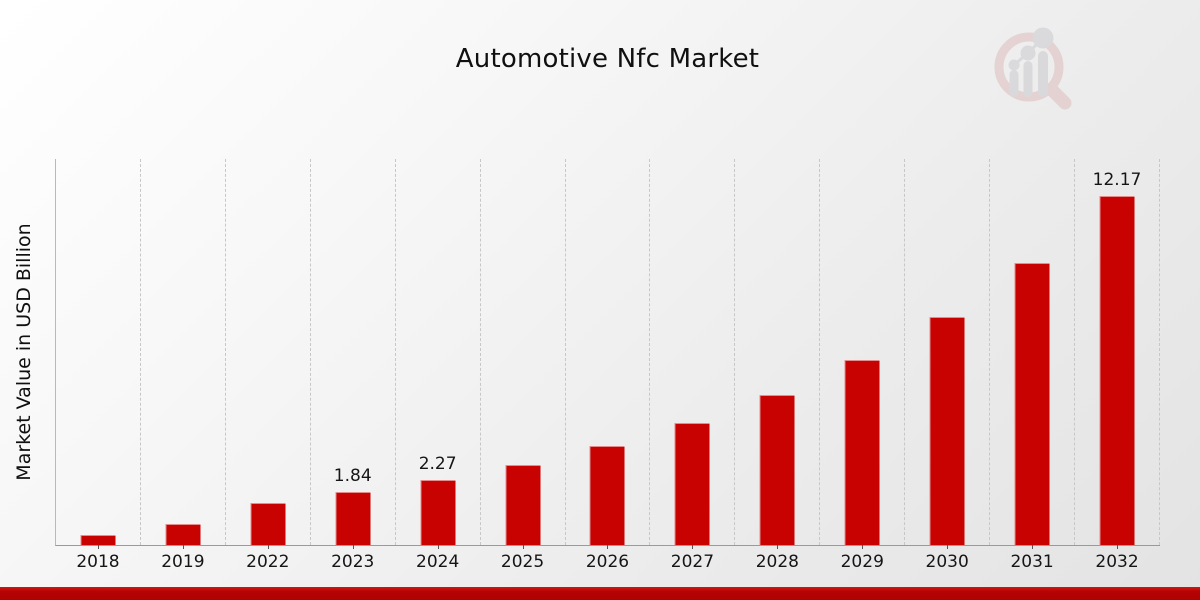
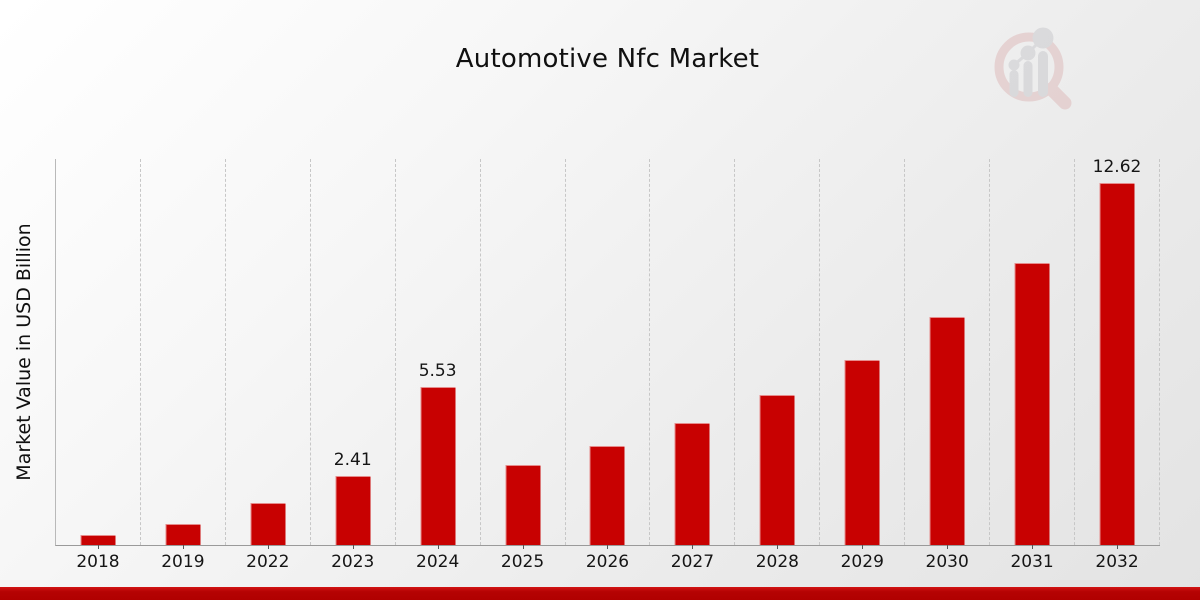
2023: 1.84 -> 2.41
2024: 2.27 -> 5.53
2032: 12.17 -> 12.62
